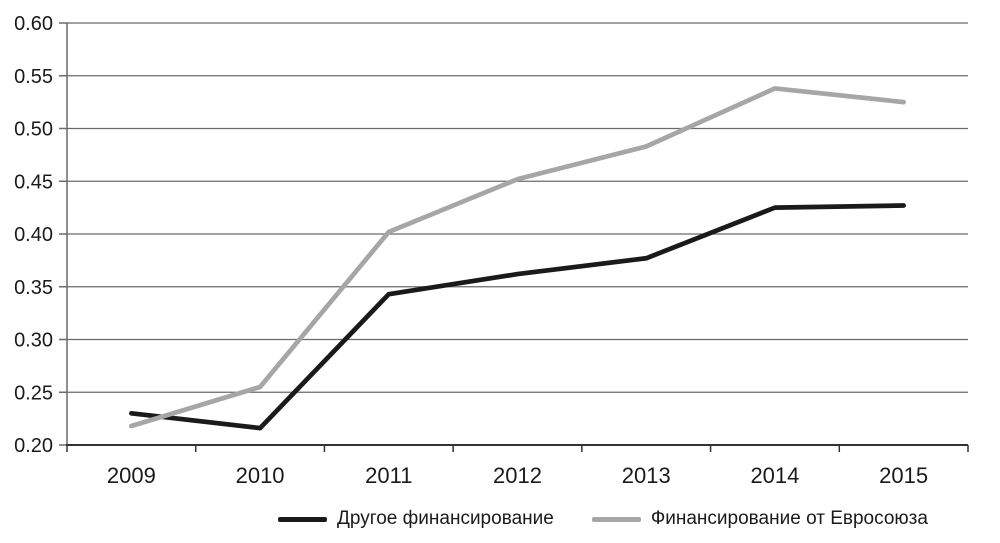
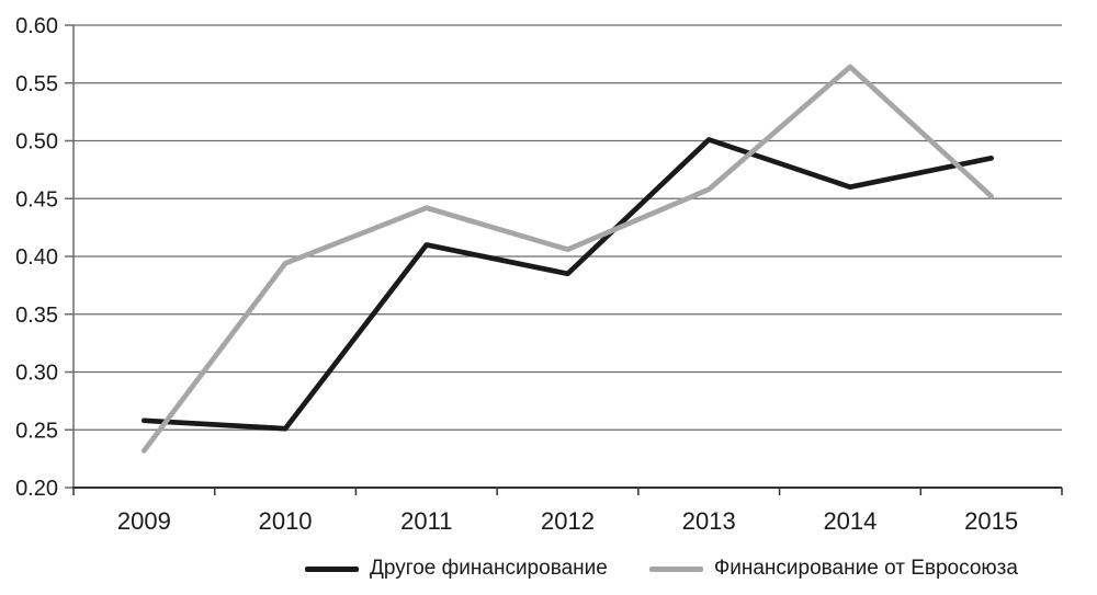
Другое финансирование/2009: 0.230 -> 0.258
Финансирование от Евросоюза/2009: 0.218 -> 0.232
Другое финансирование/2010: 0.216 -> 0.251
Финансирование от Евросоюза/2010: 0.255 -> 0.394
Другое финансирование/2011: 0.343 -> 0.410
Финансирование от Евросоюза/2011: 0.402 -> 0.442
Другое финансирование/2012: 0.362 -> 0.385
Финансирование от Евросоюза/2012: 0.452 -> 0.406
Другое финансирование/2013: 0.377 -> 0.501
Финансирование от Евросоюза/2013: 0.483 -> 0.458
Другое финансирование/2014: 0.425 -> 0.460
Финансирование от Евросоюза/2014: 0.538 -> 0.564
Другое финансирование/2015: 0.427 -> 0.485
Финансирование от Евросоюза/2015: 0.525 -> 0.452
